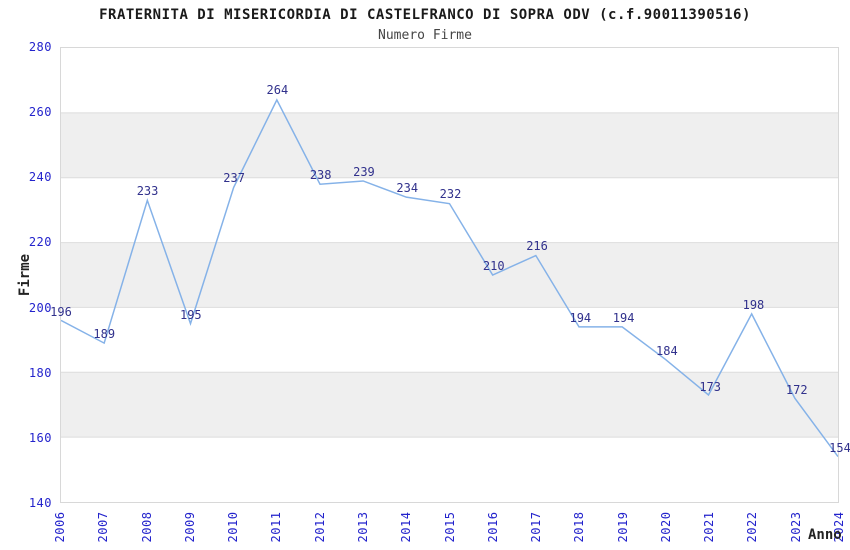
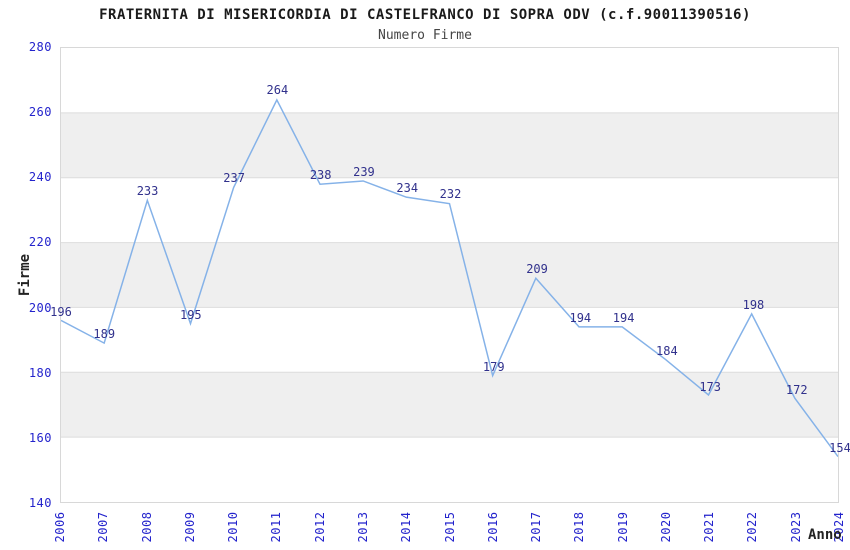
2016: 210 -> 179
2017: 216 -> 209
